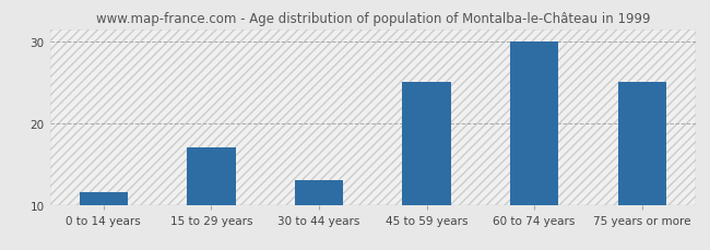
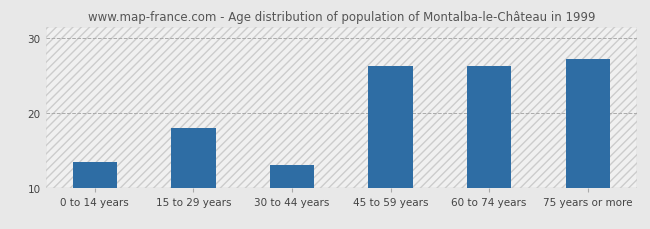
0 to 14 years: 11.5 -> 13.4
15 to 29 years: 17.0 -> 18.0
45 to 59 years: 25.0 -> 26.2
60 to 74 years: 30.0 -> 26.2
75 years or more: 25.0 -> 27.2
